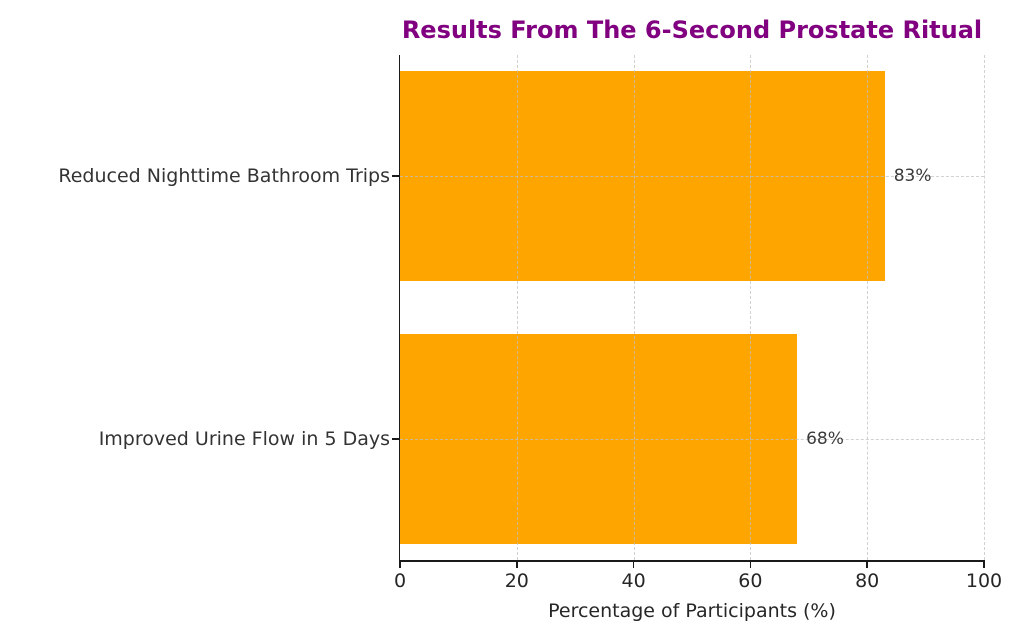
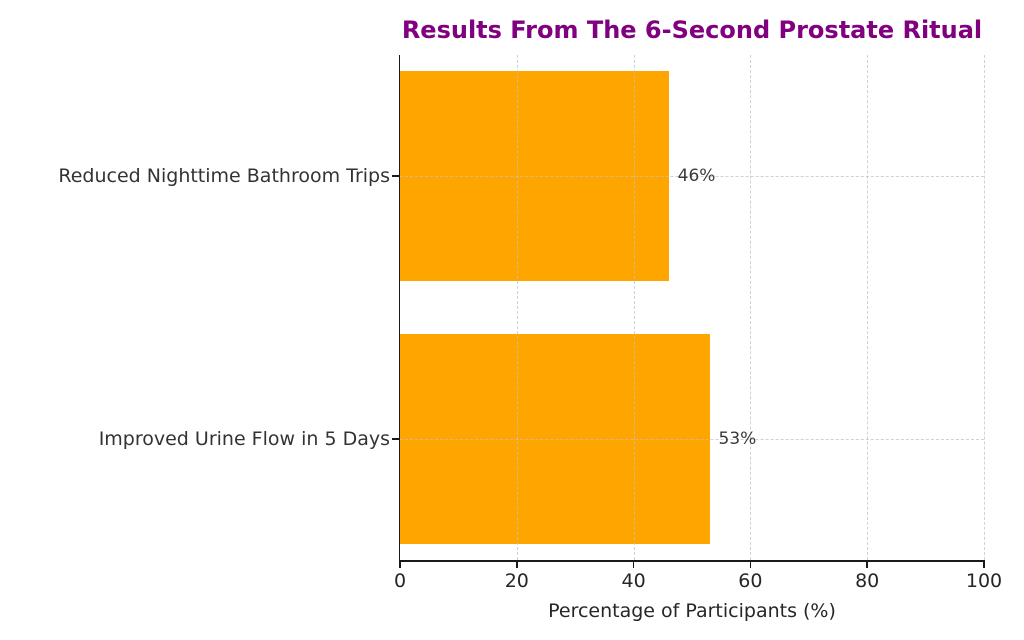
Reduced Nighttime Bathroom Trips: 83% -> 46%
Improved Urine Flow in 5 Days: 68% -> 53%
